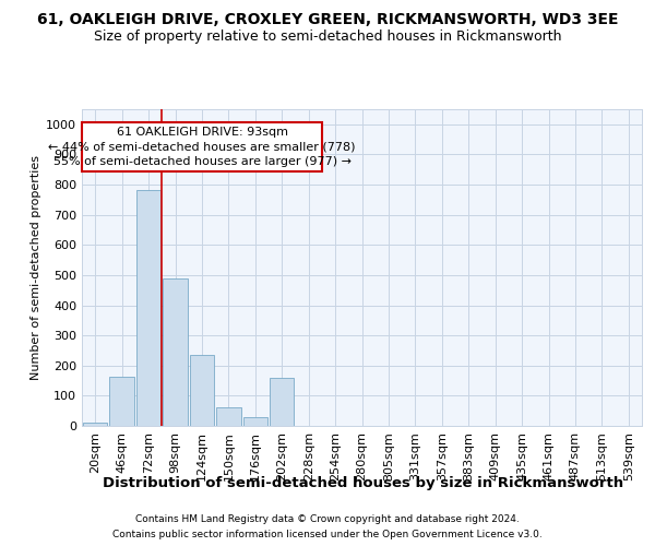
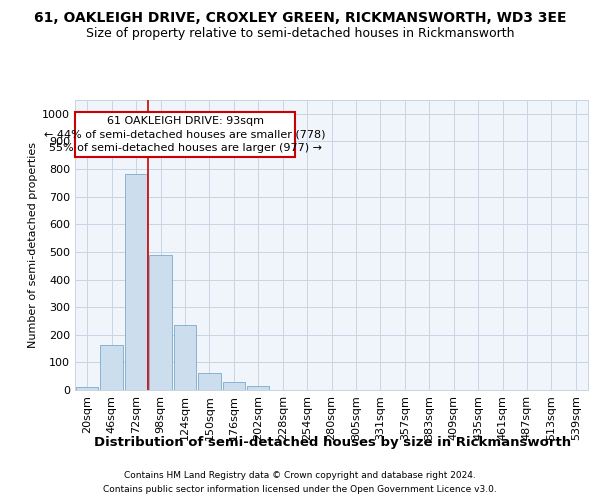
202sqm: 160 -> 13
